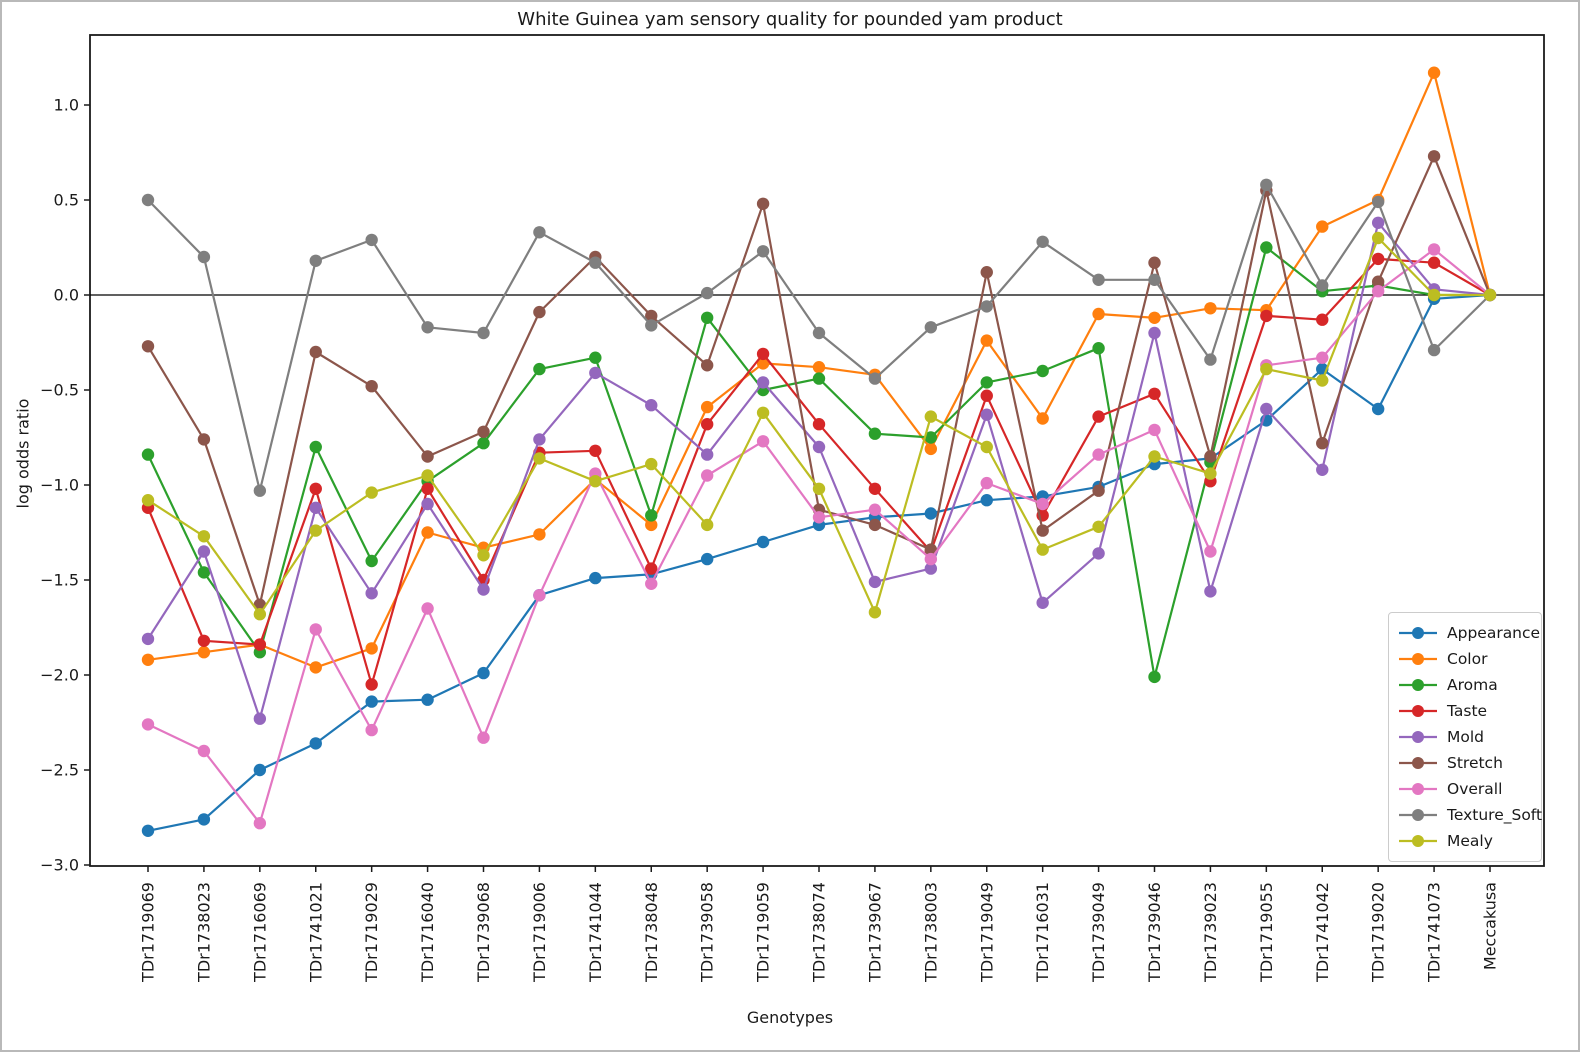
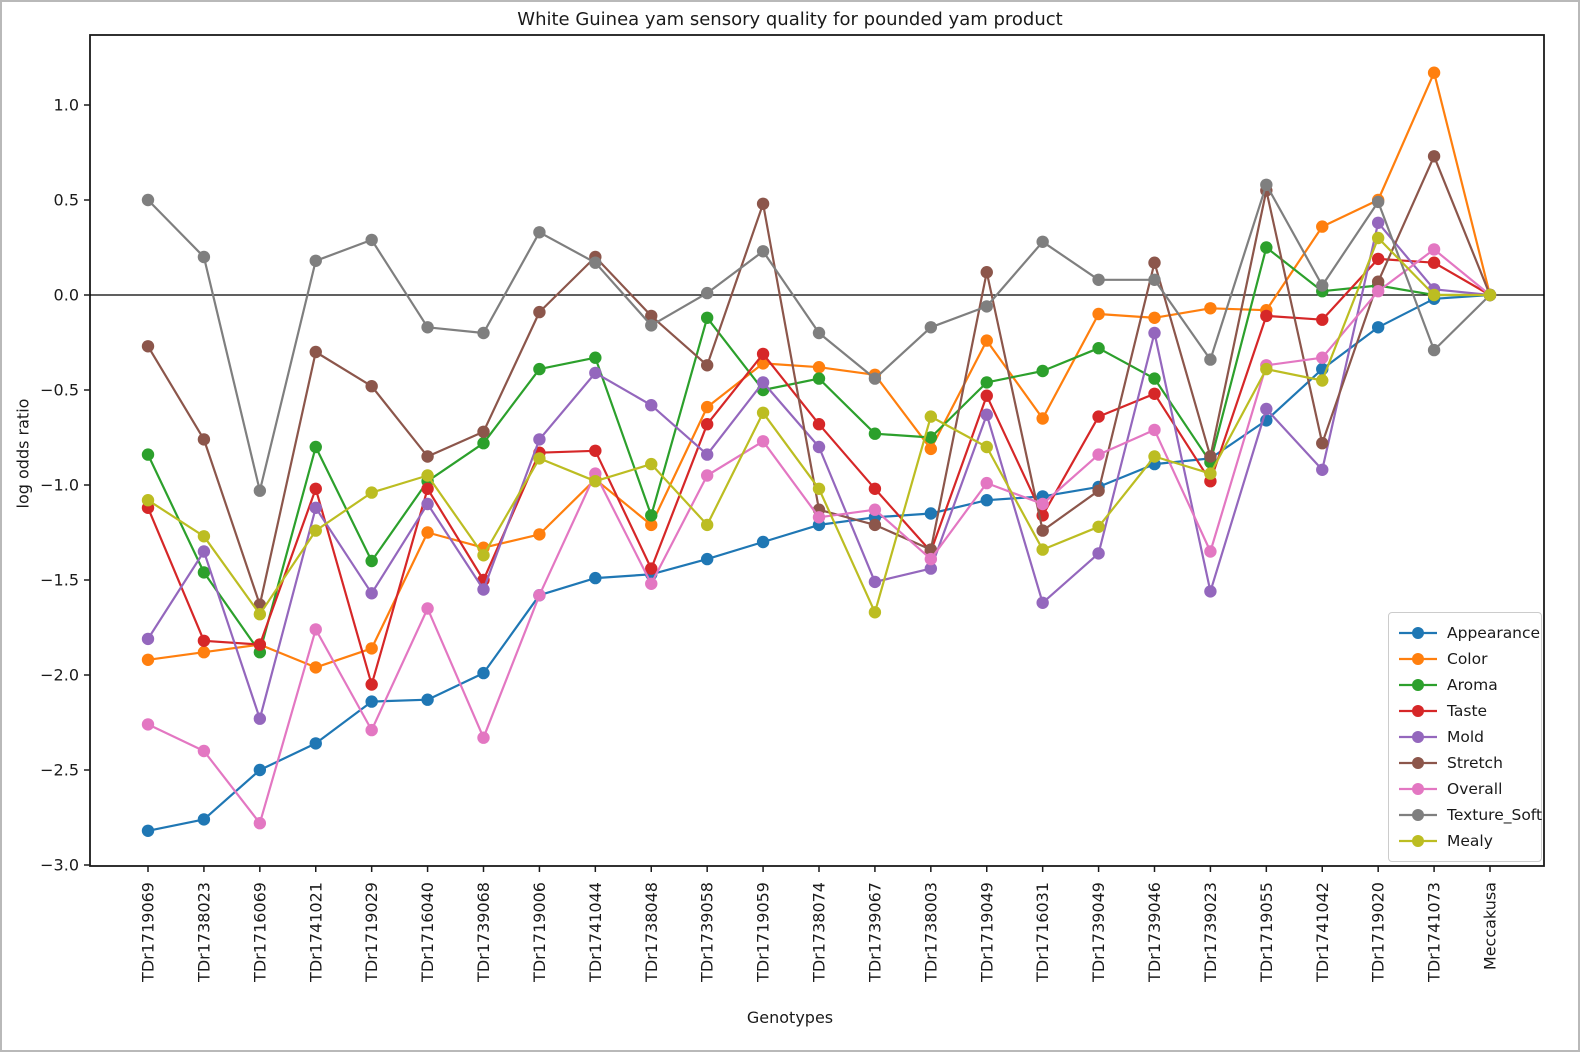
Aroma/TDr1739046: -2.01 -> -0.44
Appearance/TDr1719020: -0.60 -> -0.17
